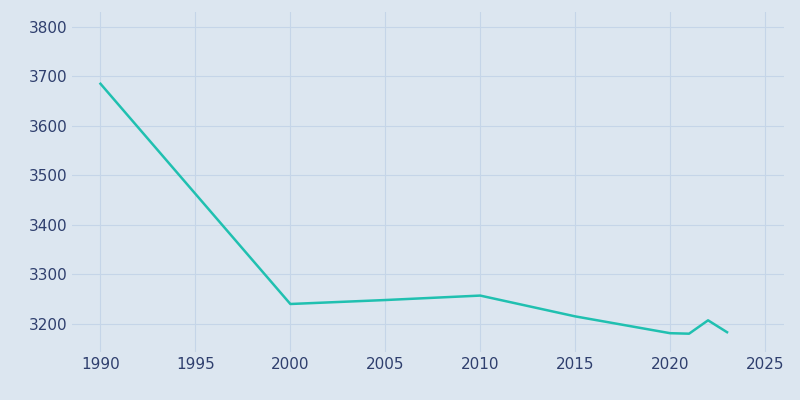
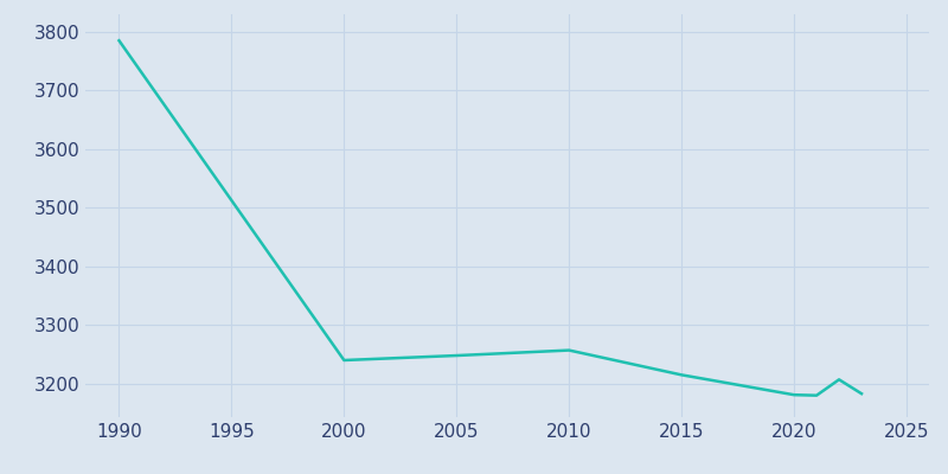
1990: 3685 -> 3785
